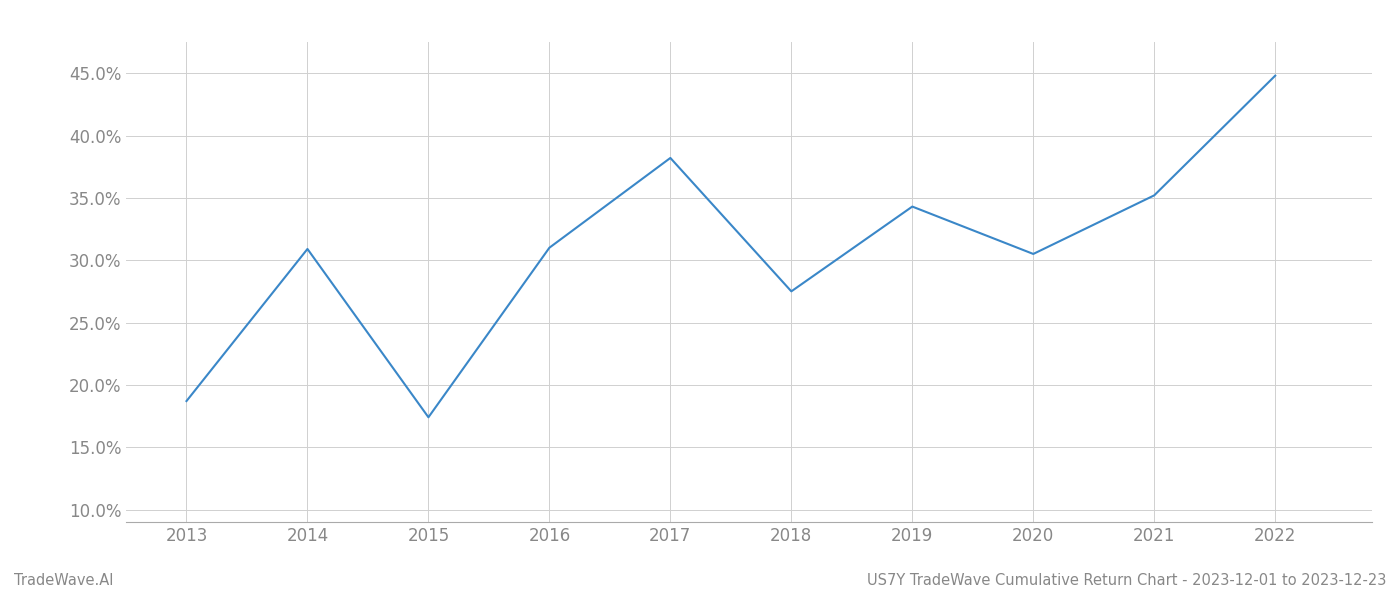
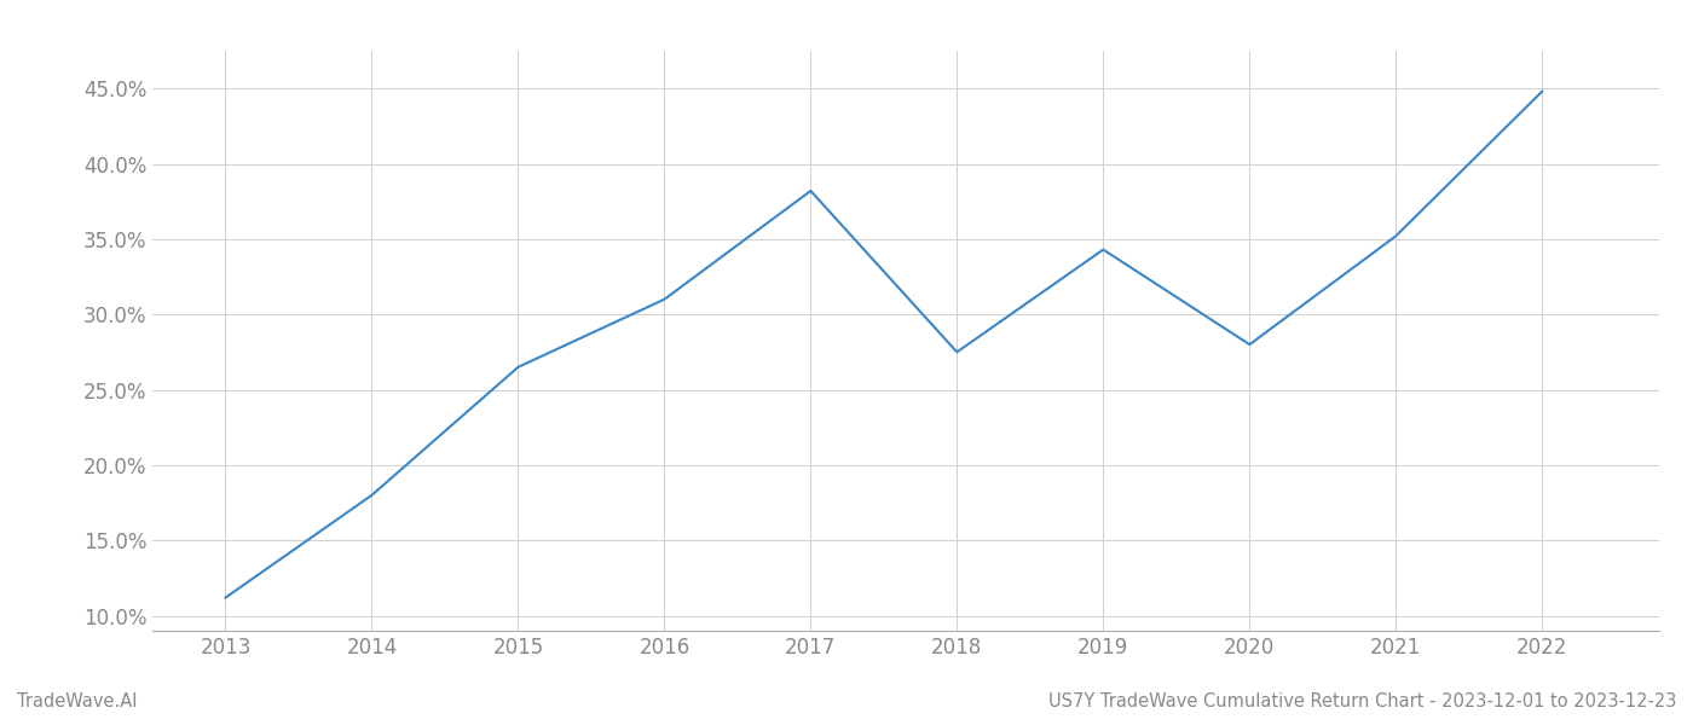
2013: 18.7% -> 11.2%
2014: 30.9% -> 18.0%
2015: 17.4% -> 26.5%
2020: 30.5% -> 28.0%
